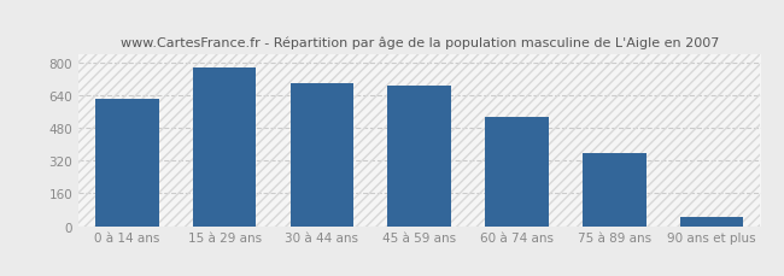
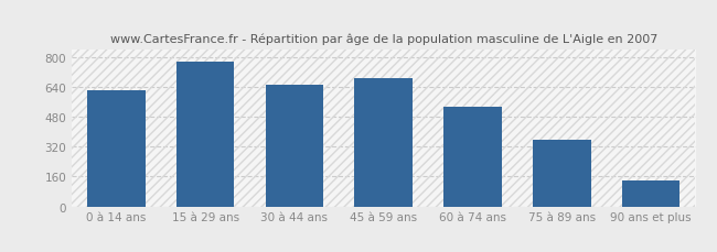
30 à 44 ans: 700 -> 650
90 ans et plus: 40 -> 140
